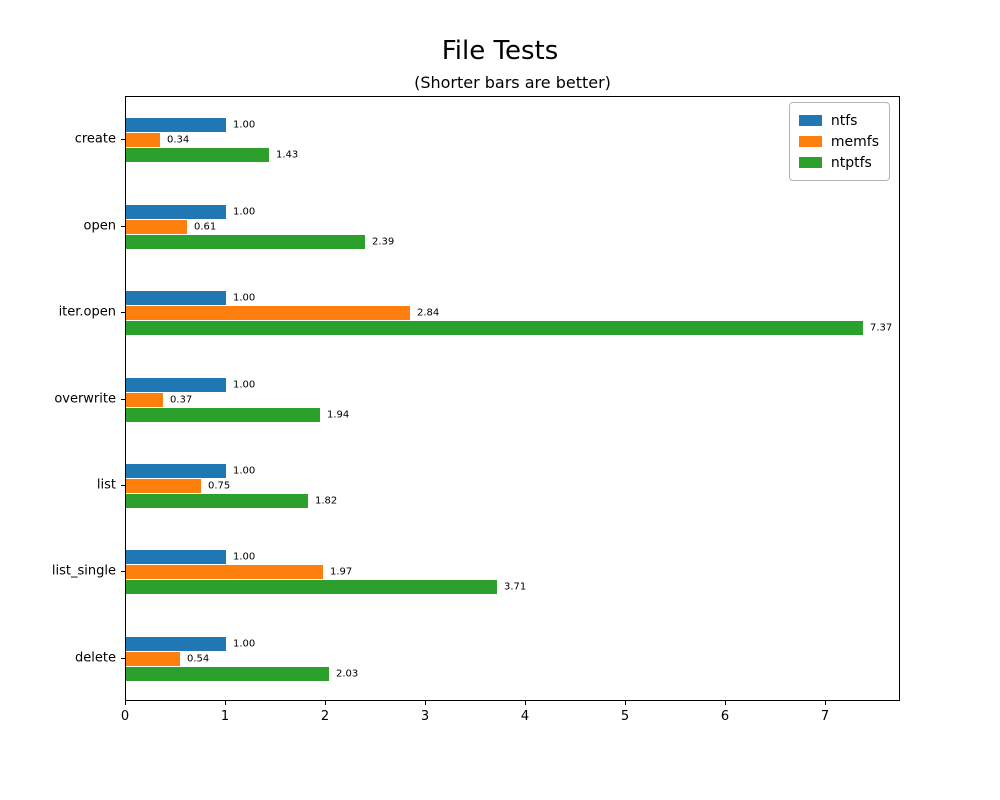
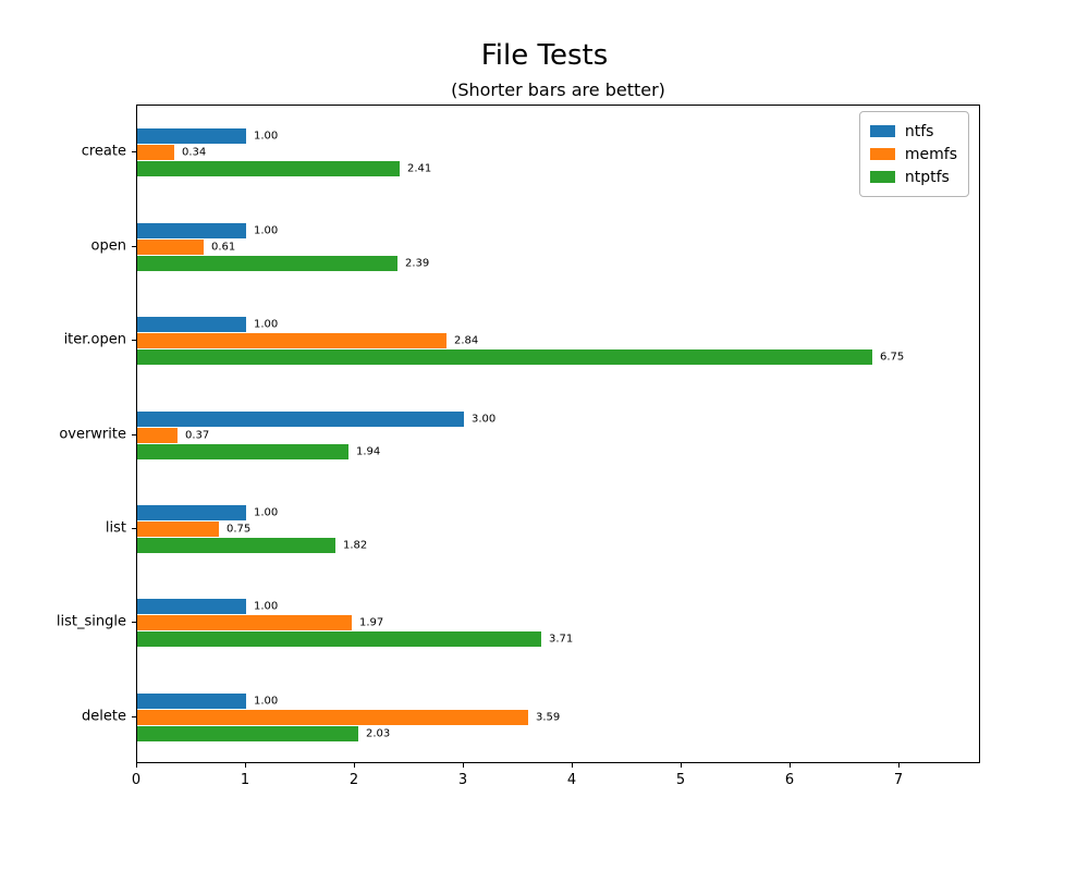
ntptfs/create: 1.43 -> 2.41
ntptfs/iter.open: 7.37 -> 6.75
ntfs/overwrite: 1.00 -> 3.00
memfs/delete: 0.54 -> 3.59
